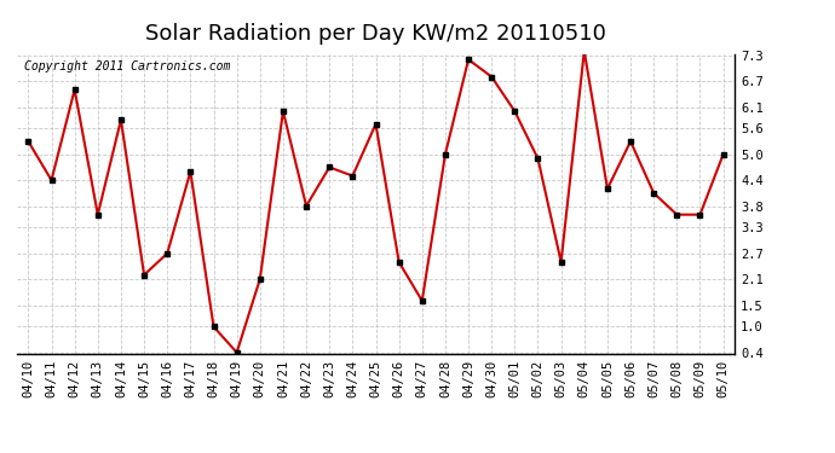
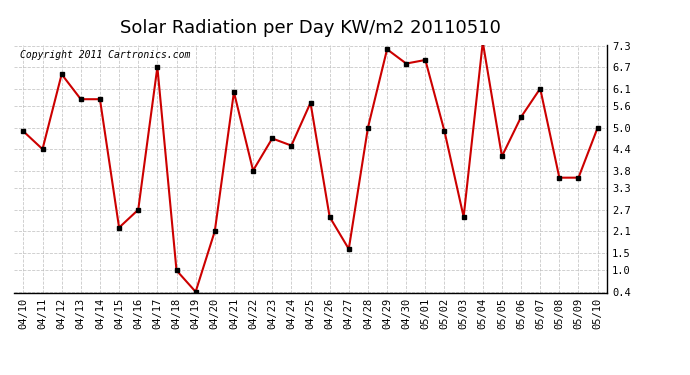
04/10: 5.3 -> 4.9
04/13: 3.6 -> 5.8
04/17: 4.6 -> 6.7
05/01: 6.0 -> 6.9
05/07: 4.1 -> 6.1
